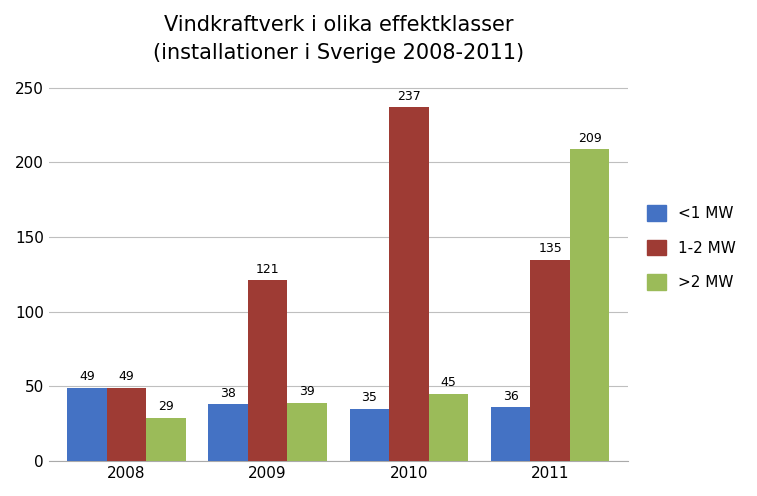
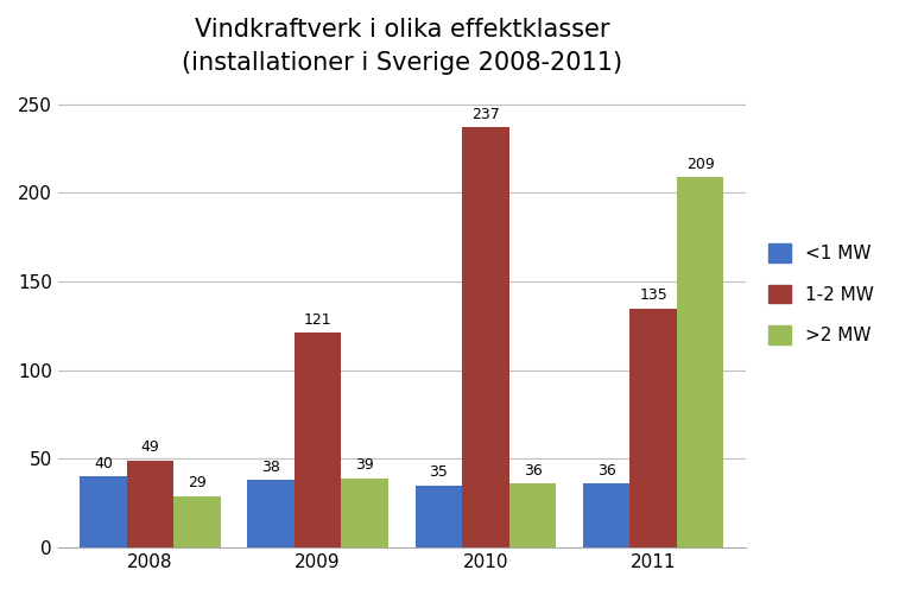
<1 MW/2008: 49 -> 40
>2 MW/2010: 45 -> 36
